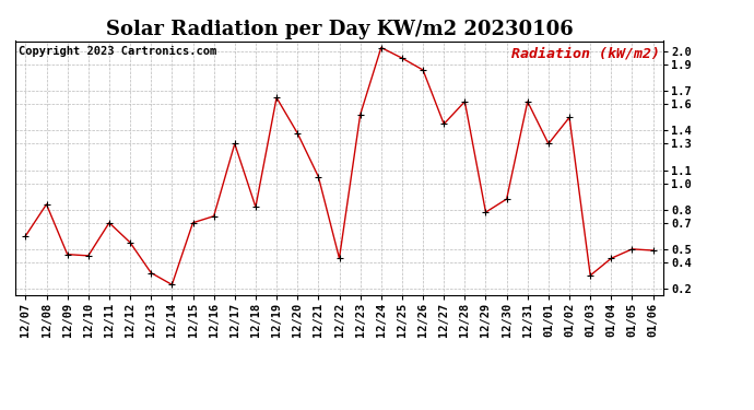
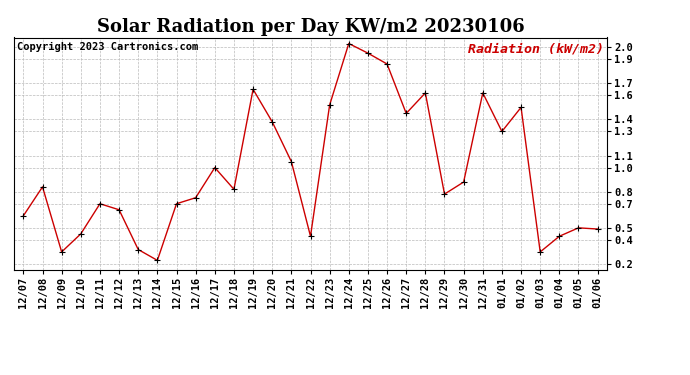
12/09: 0.46 -> 0.30
12/12: 0.55 -> 0.65
12/17: 1.30 -> 1.00
